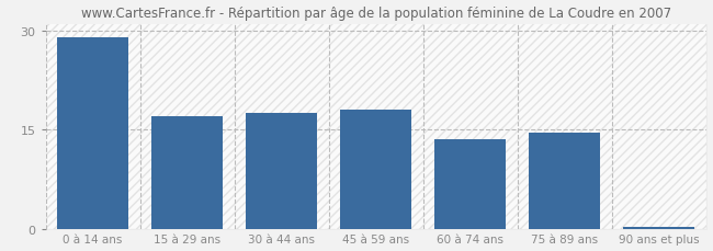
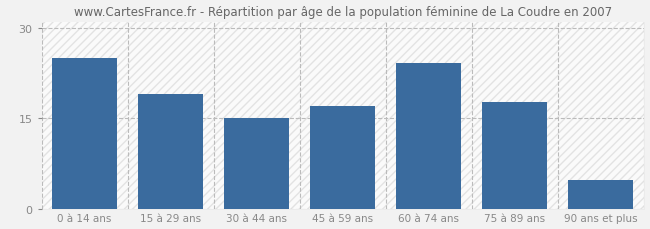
0 à 14 ans: 29.0 -> 25.0
15 à 29 ans: 17.0 -> 19.0
30 à 44 ans: 17.5 -> 15.0
45 à 59 ans: 18.0 -> 17.0
60 à 74 ans: 13.5 -> 24.2
75 à 89 ans: 14.5 -> 17.6
90 ans et plus: 0.3 -> 4.8
